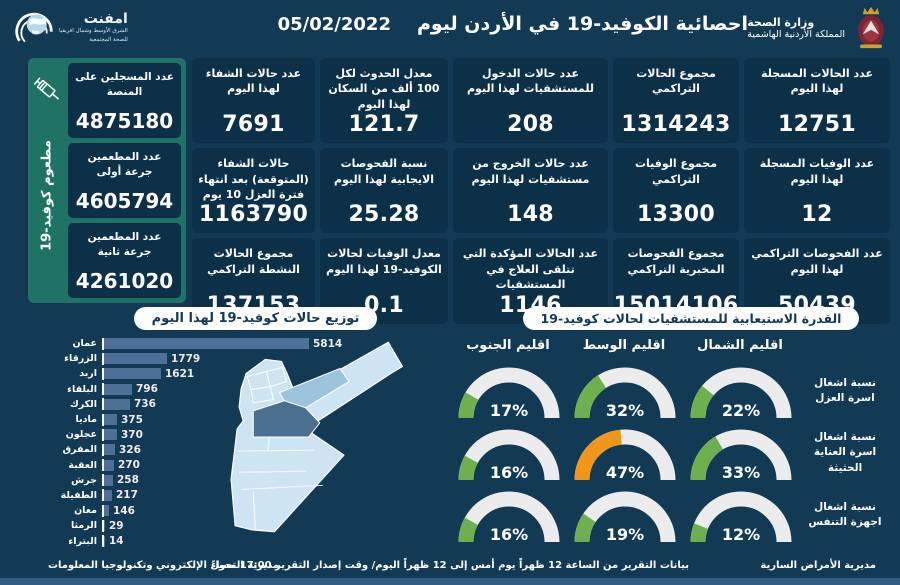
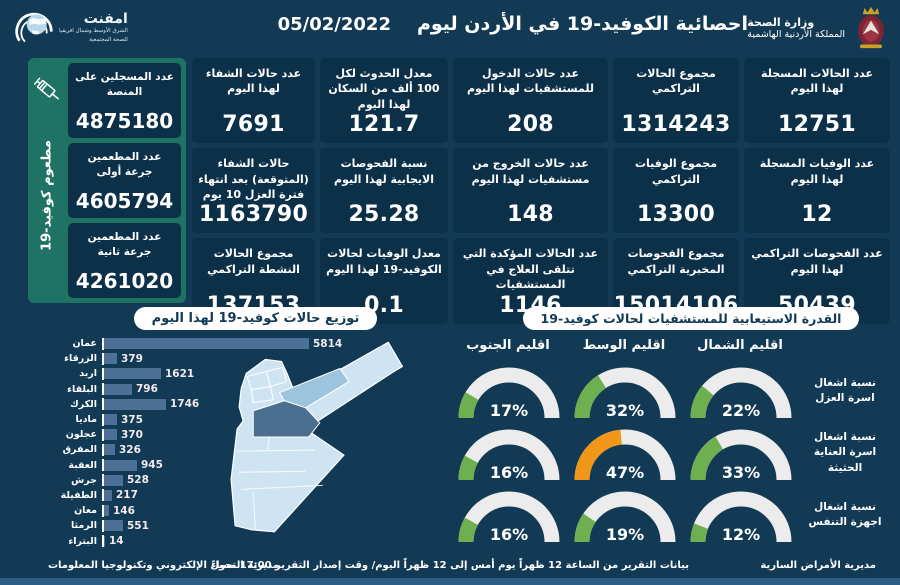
توزيع حالات كوفيد-19 لهذا اليوم/الزرقاء: 1779 -> 379
توزيع حالات كوفيد-19 لهذا اليوم/الكرك: 736 -> 1746
توزيع حالات كوفيد-19 لهذا اليوم/العقبة: 270 -> 945
توزيع حالات كوفيد-19 لهذا اليوم/جرش: 258 -> 528
توزيع حالات كوفيد-19 لهذا اليوم/الرمثا: 29 -> 551
